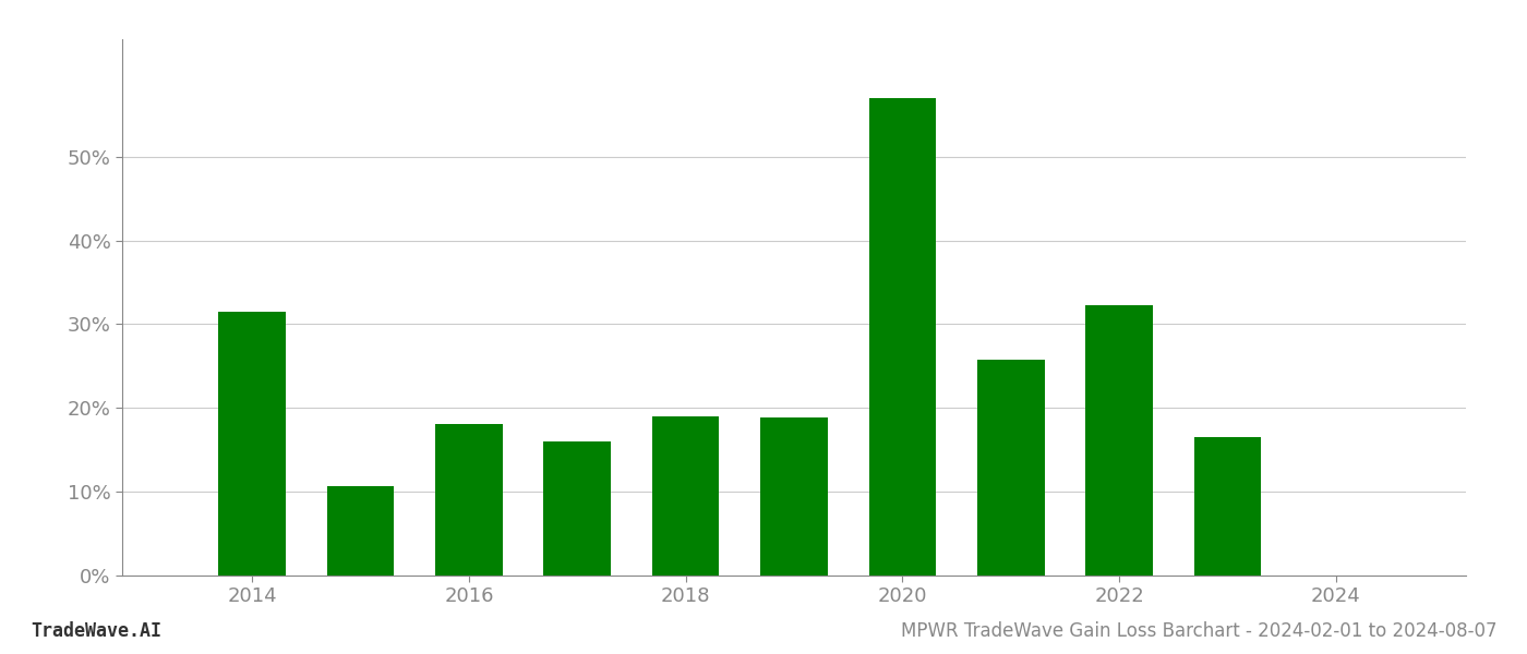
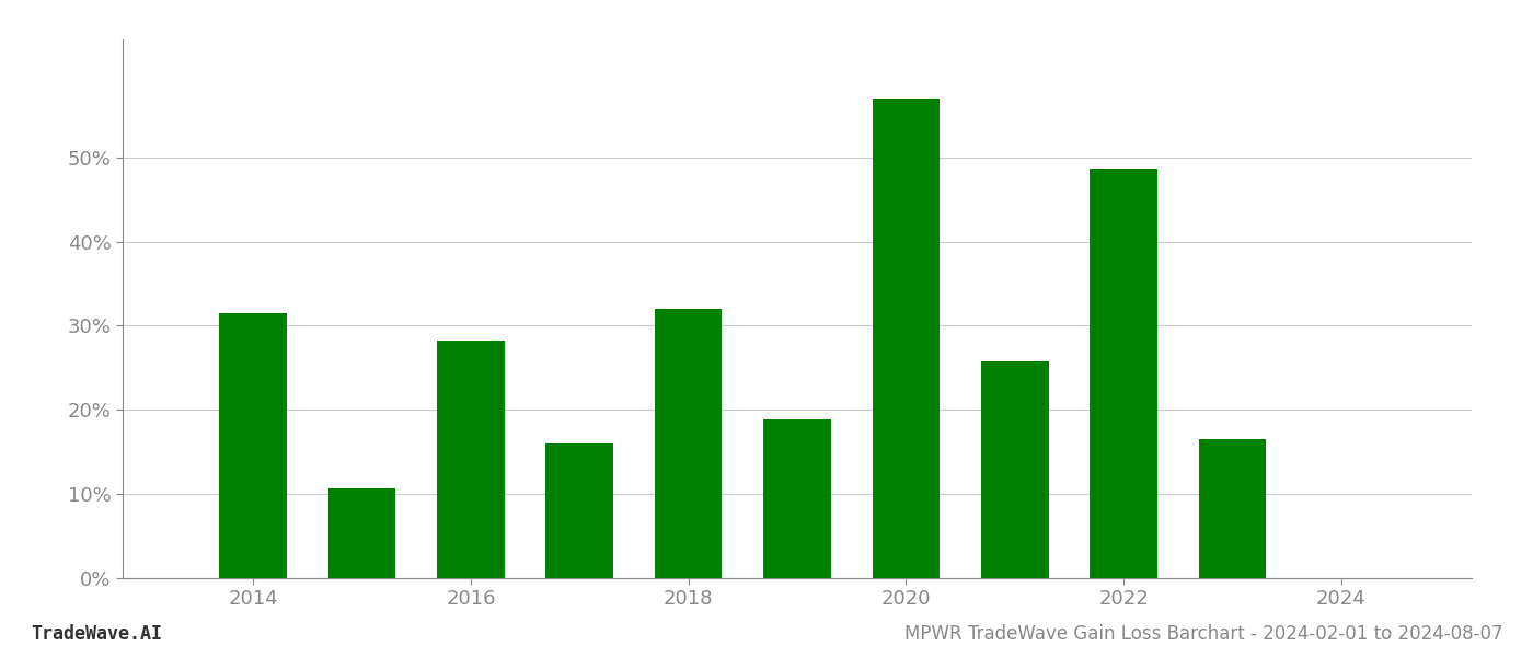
2016: 18.1% -> 28.2%
2018: 19.0% -> 32.0%
2022: 32.3% -> 48.6%
